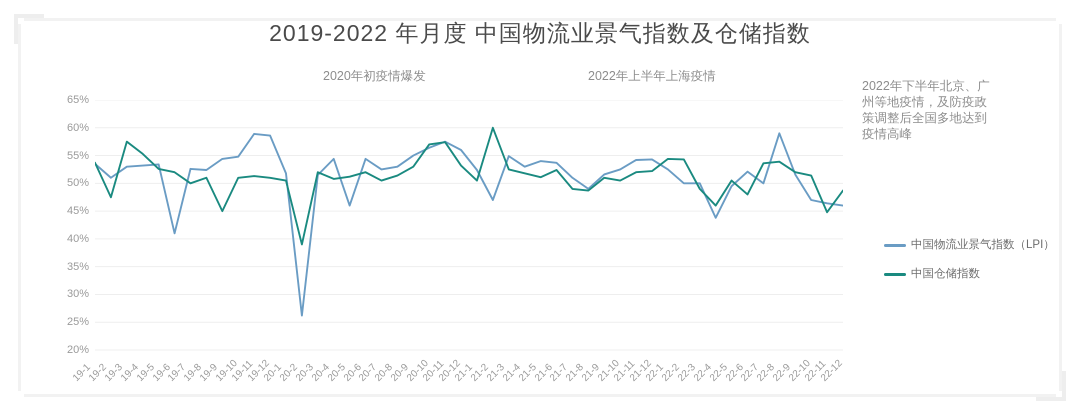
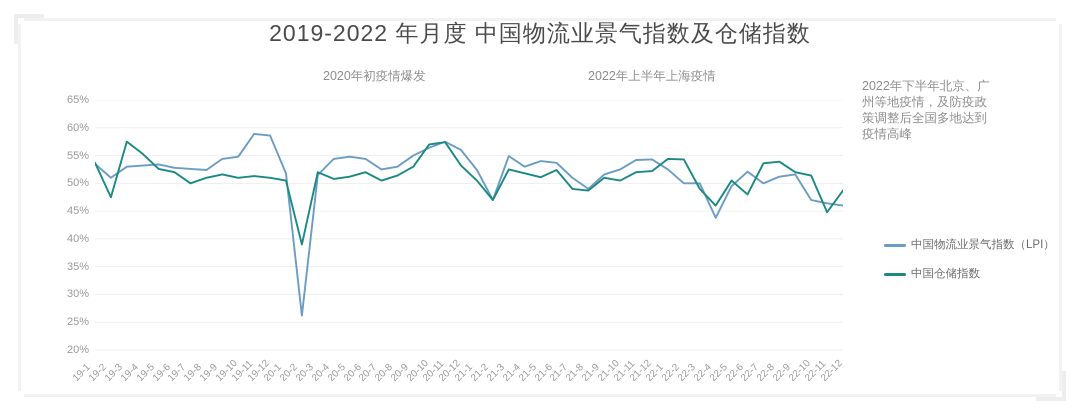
中国物流业景气指数（LPI）/19-6: 41% -> 53%
中国仓储指数/19-9: 45% -> 52%
中国物流业景气指数（LPI）/20-5: 46% -> 55%
中国仓储指数/21-2: 60% -> 47%
中国物流业景气指数（LPI）/22-8: 59% -> 51%
